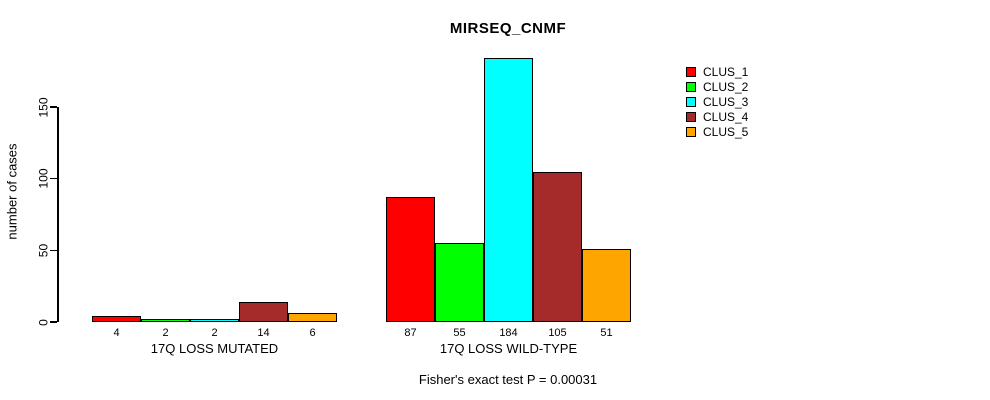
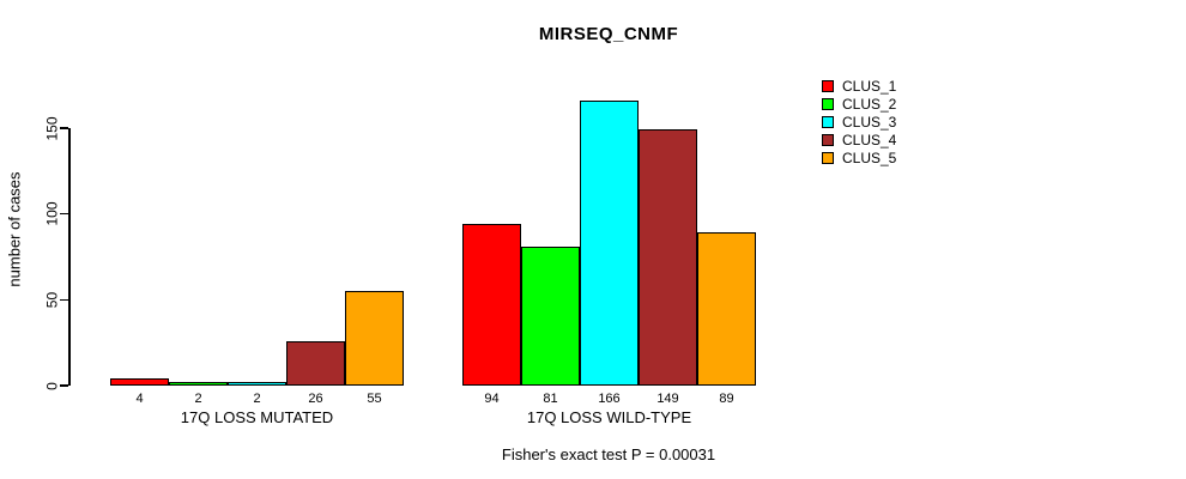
CLUS_4/17Q LOSS MUTATED: 14 -> 26
CLUS_5/17Q LOSS MUTATED: 6 -> 55
CLUS_1/17Q LOSS WILD-TYPE: 87 -> 94
CLUS_2/17Q LOSS WILD-TYPE: 55 -> 81
CLUS_3/17Q LOSS WILD-TYPE: 184 -> 166
CLUS_4/17Q LOSS WILD-TYPE: 105 -> 149
CLUS_5/17Q LOSS WILD-TYPE: 51 -> 89
